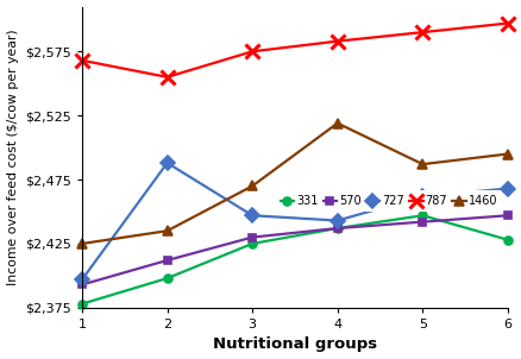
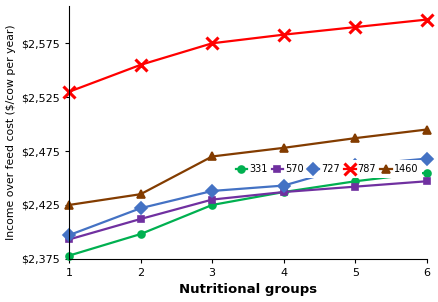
787/1: $2,568 -> $2,530
727/2: $2,488 -> $2,422
727/3: $2,447 -> $2,438
1460/4: $2,519 -> $2,478
331/6: $2,428 -> $2,455
